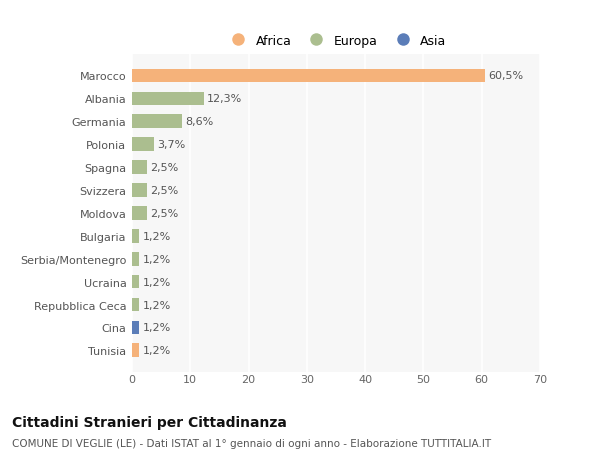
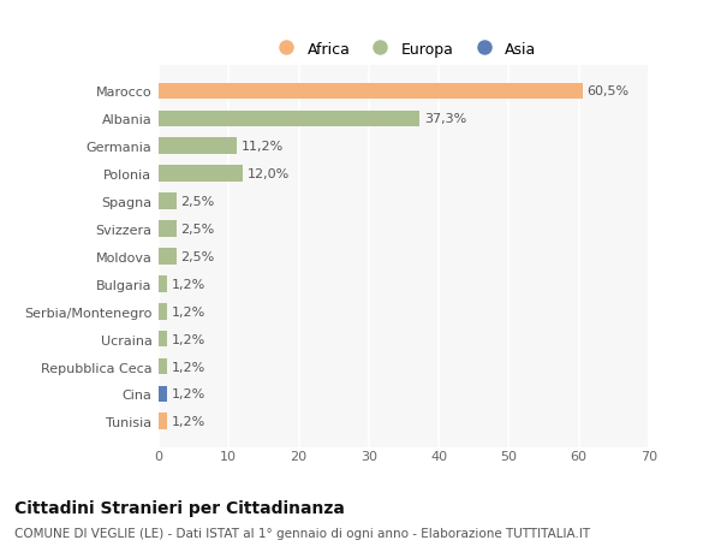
Albania: 12,3% -> 37,3%
Germania: 8,6% -> 11,2%
Polonia: 3,7% -> 12,0%
